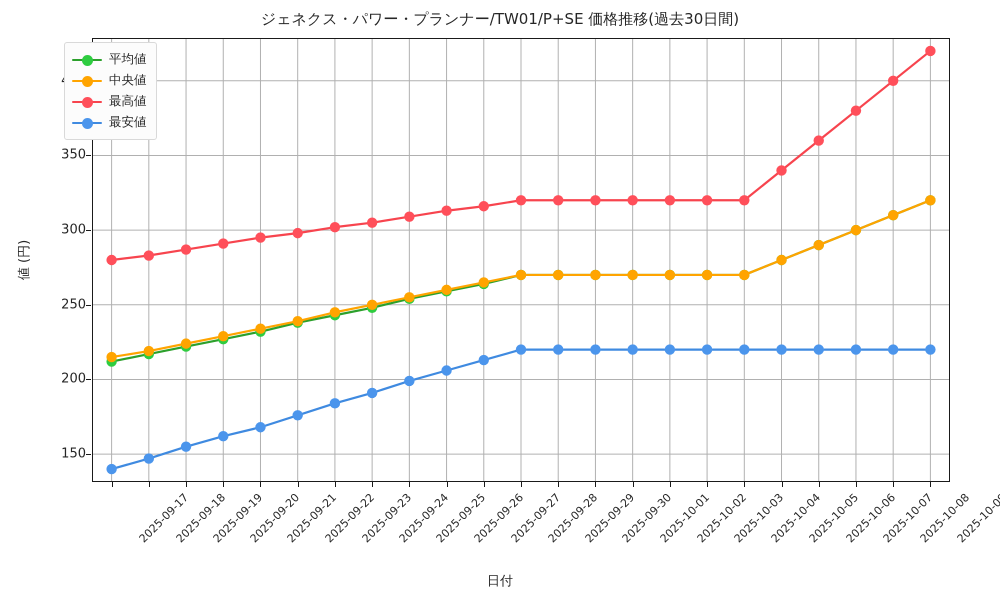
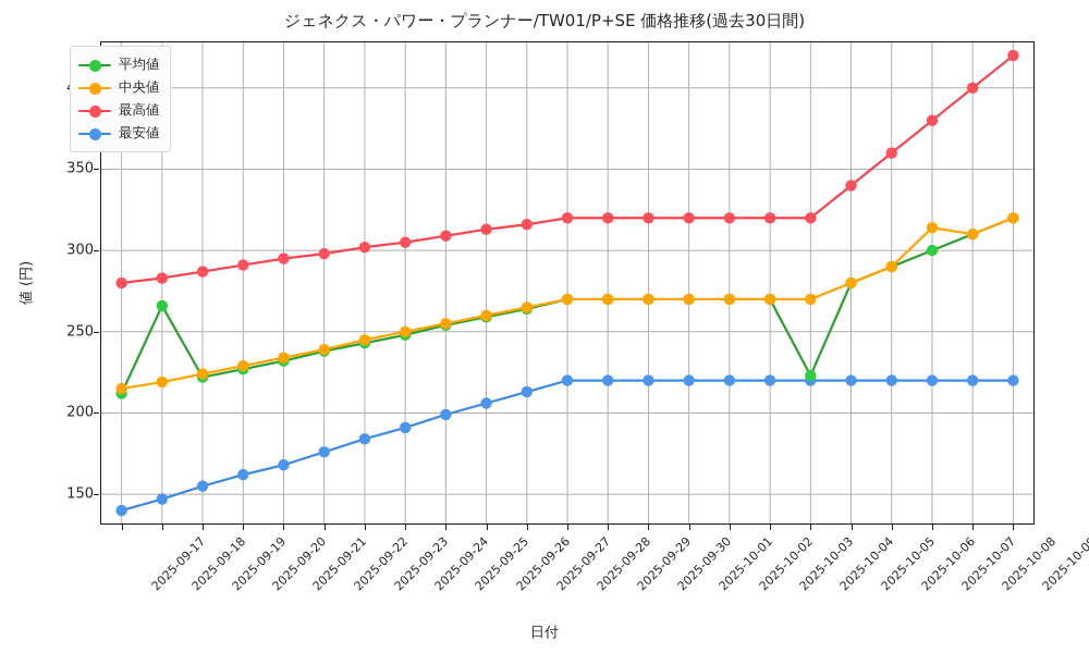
平均値/2025-09-18: 217 -> 266
平均値/2025-10-04: 270 -> 223
中央値/2025-10-07: 300 -> 314
